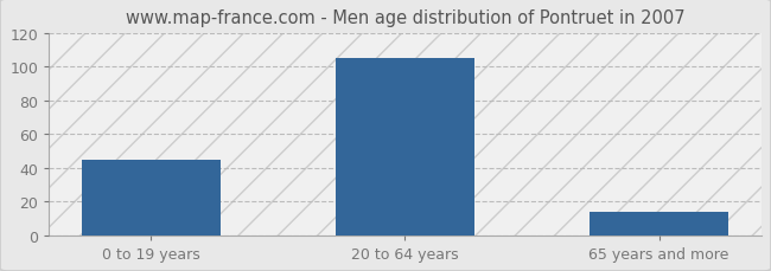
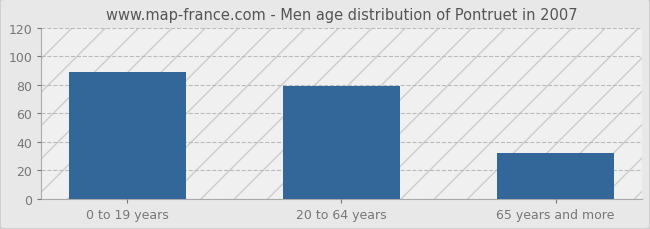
0 to 19 years: 45 -> 89
20 to 64 years: 105 -> 79
65 years and more: 14 -> 32
